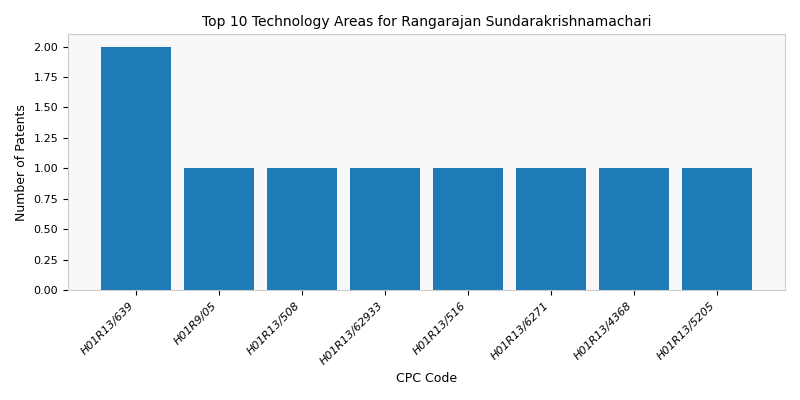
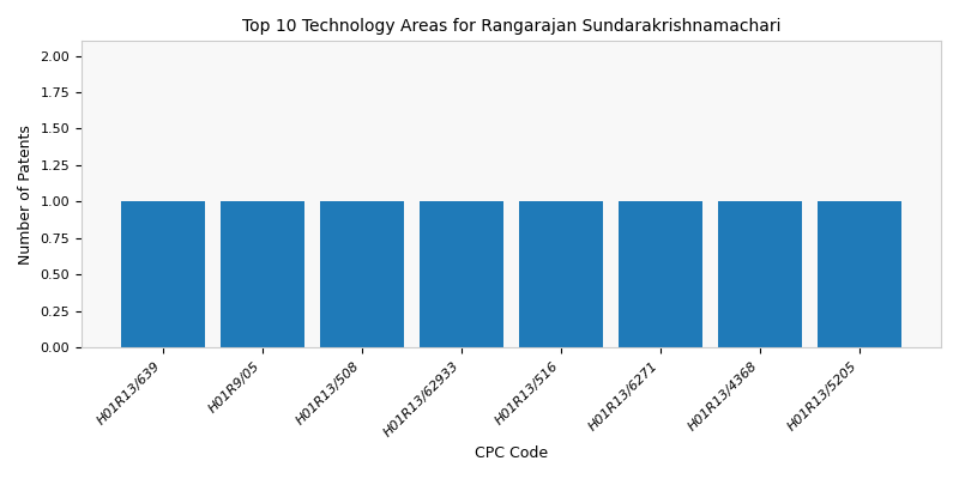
H01R13/639: 2 -> 1
